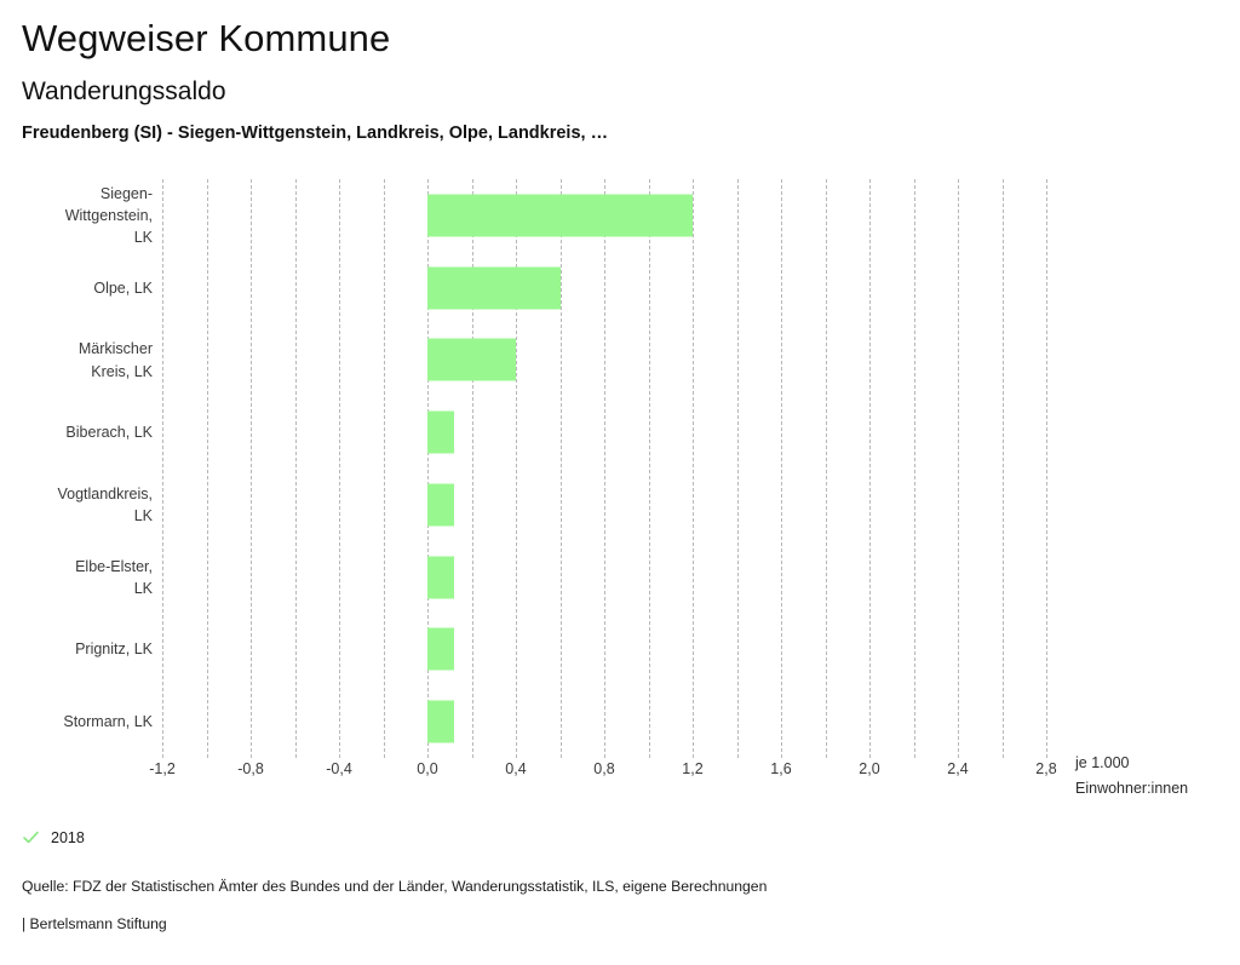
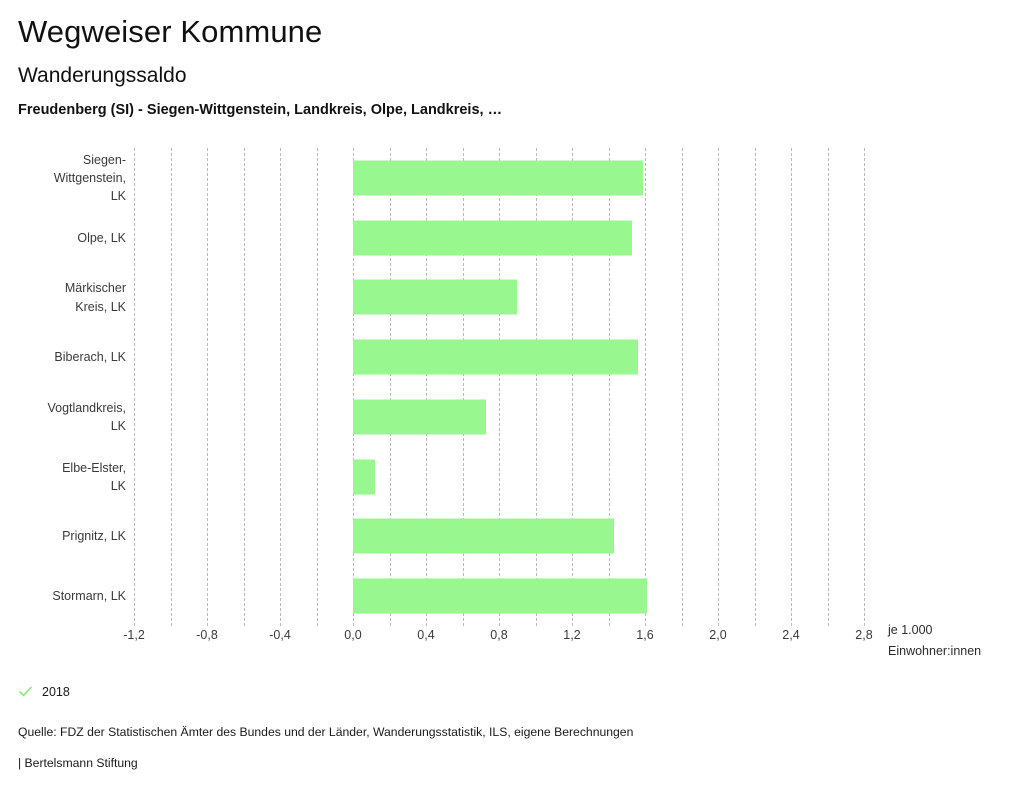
Siegen-Wittgenstein, LK: 1,20 -> 1,59
Olpe, LK: 0,60 -> 1,53
Märkischer Kreis, LK: 0,40 -> 0,90
Biberach, LK: 0,12 -> 1,56
Vogtlandkreis, LK: 0,12 -> 0,73
Prignitz, LK: 0,12 -> 1,43
Stormarn, LK: 0,12 -> 1,61
